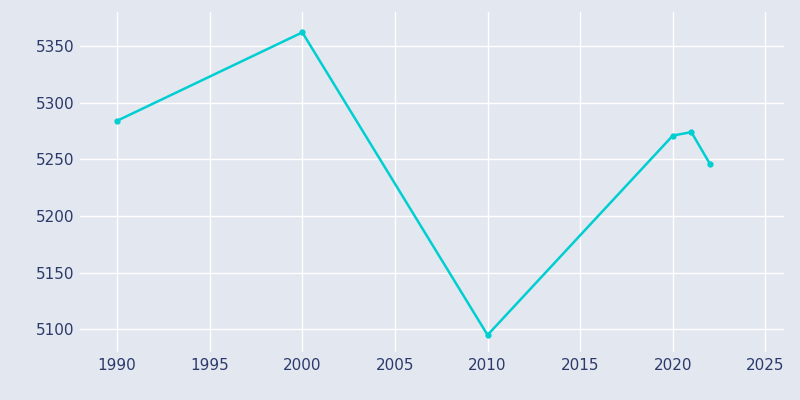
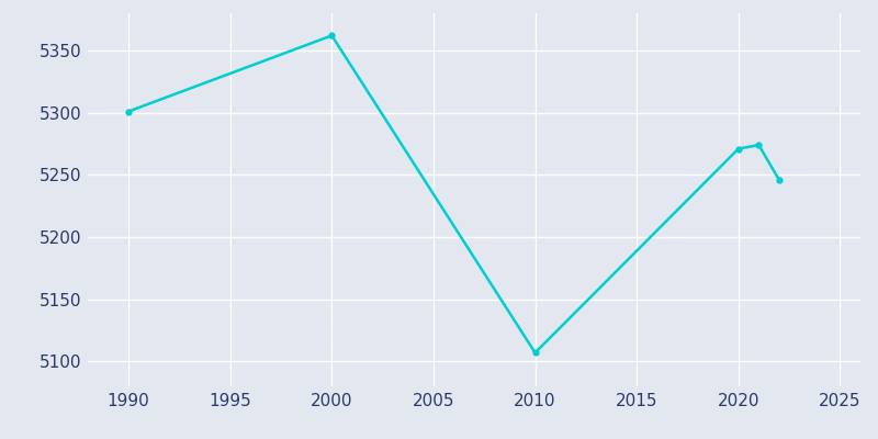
1990: 5284 -> 5301
2010: 5095 -> 5107
